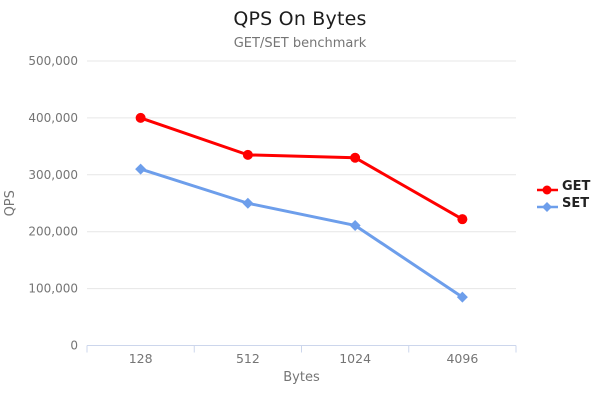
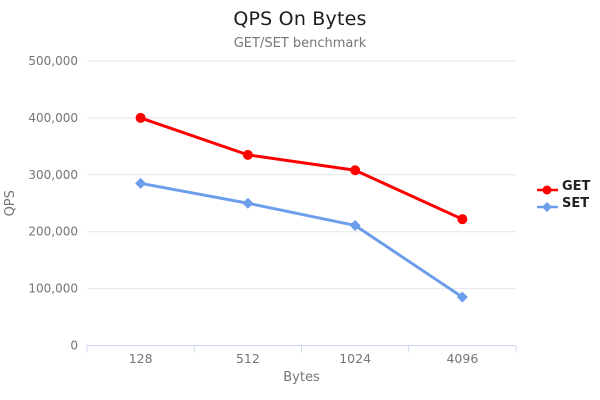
SET/128: 310000 -> 280000
GET/1024: 330000 -> 310000
